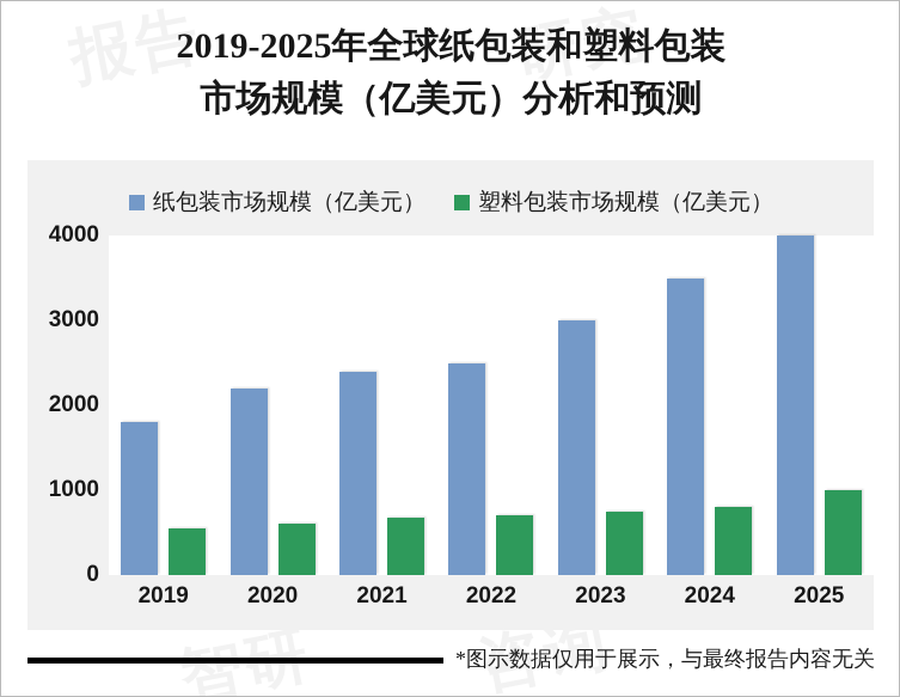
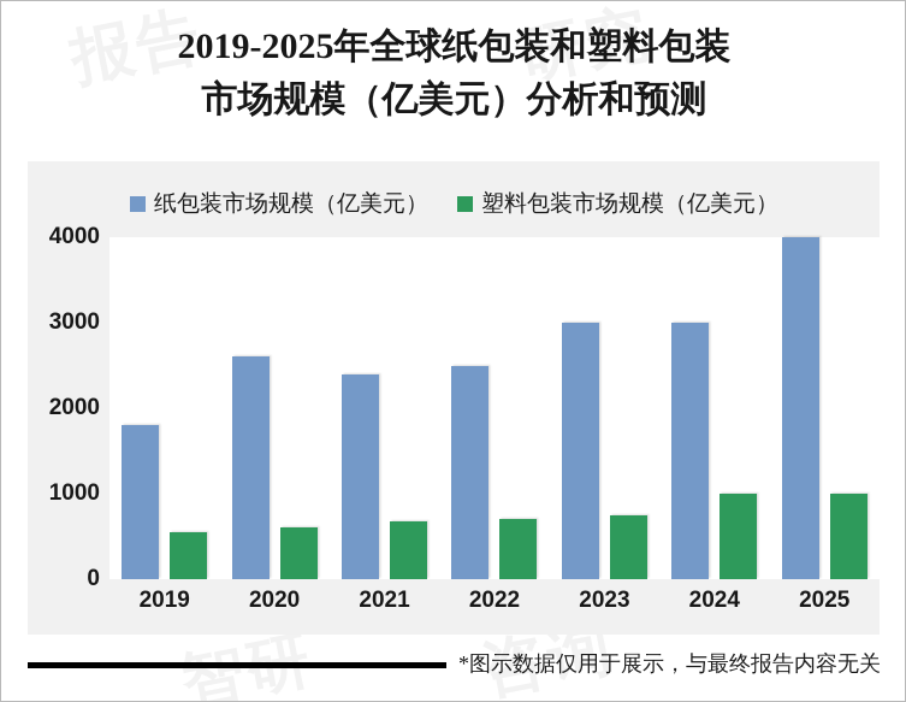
纸包装市场规模（亿美元）/2020: 2200 -> 2600
纸包装市场规模（亿美元）/2024: 3500 -> 3000
塑料包装市场规模（亿美元）/2024: 800 -> 1000
